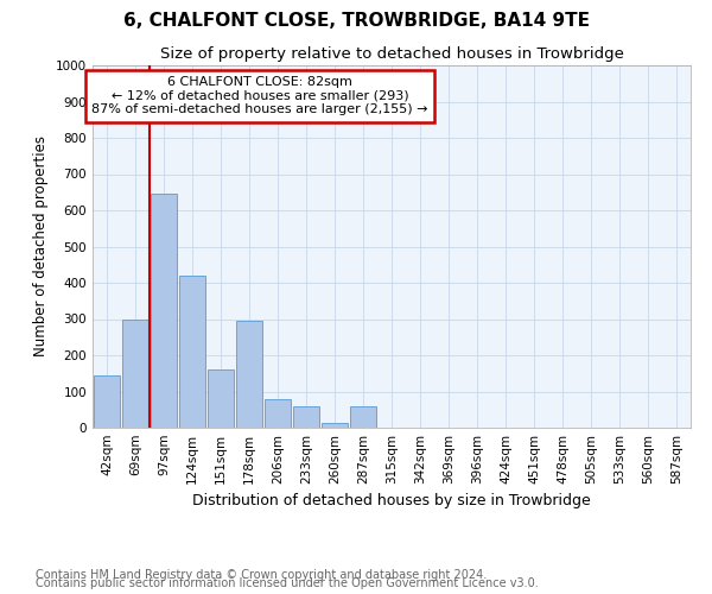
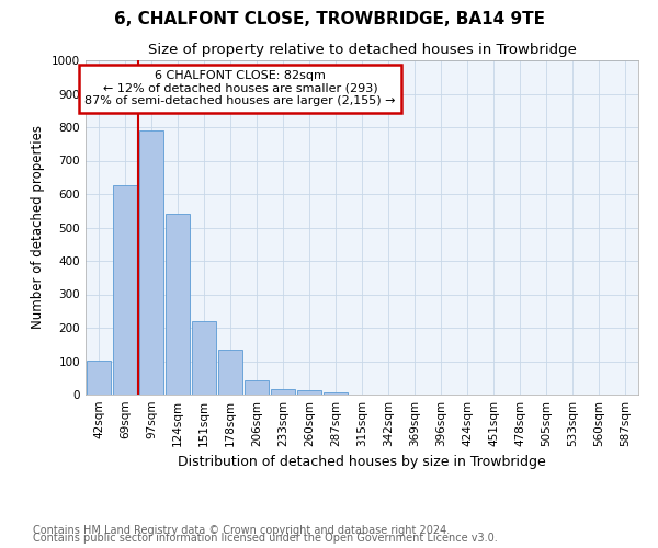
42sqm: 145 -> 103
69sqm: 300 -> 625
97sqm: 645 -> 790
124sqm: 420 -> 540
151sqm: 160 -> 220
178sqm: 295 -> 133
206sqm: 80 -> 42
233sqm: 60 -> 17
287sqm: 60 -> 8
